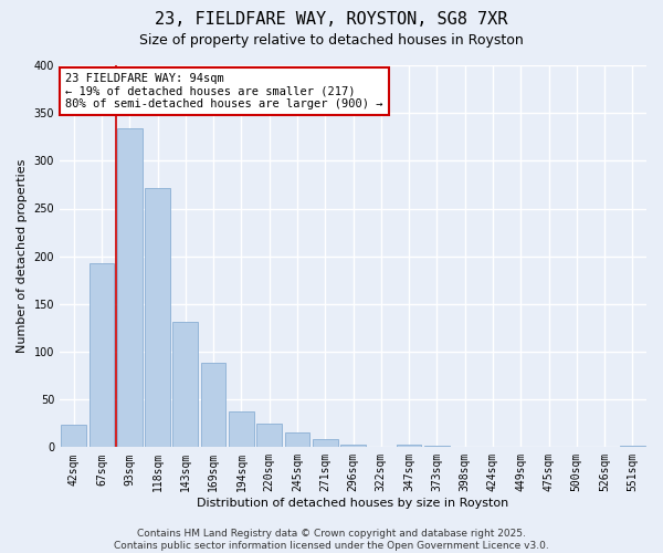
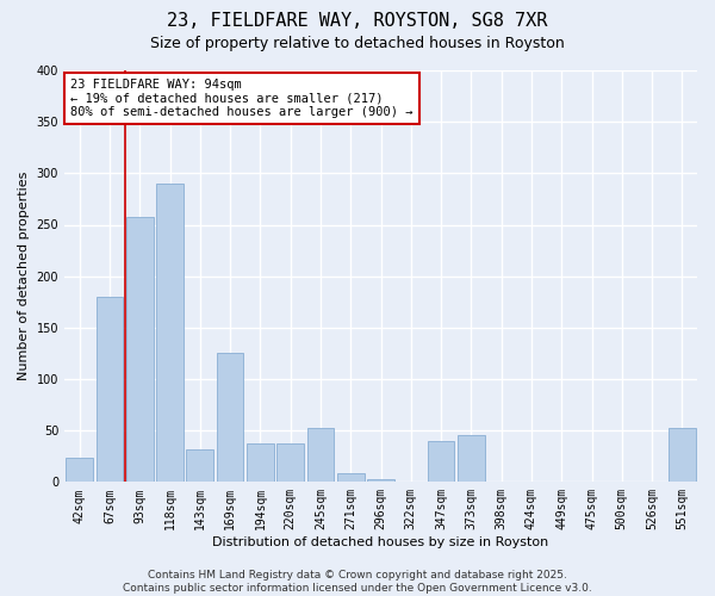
67sqm: 193 -> 180
93sqm: 334 -> 258
118sqm: 271 -> 290
143sqm: 131 -> 32
169sqm: 88 -> 126
220sqm: 25 -> 38
245sqm: 16 -> 52
347sqm: 3 -> 40
373sqm: 2 -> 46
551sqm: 1 -> 52
